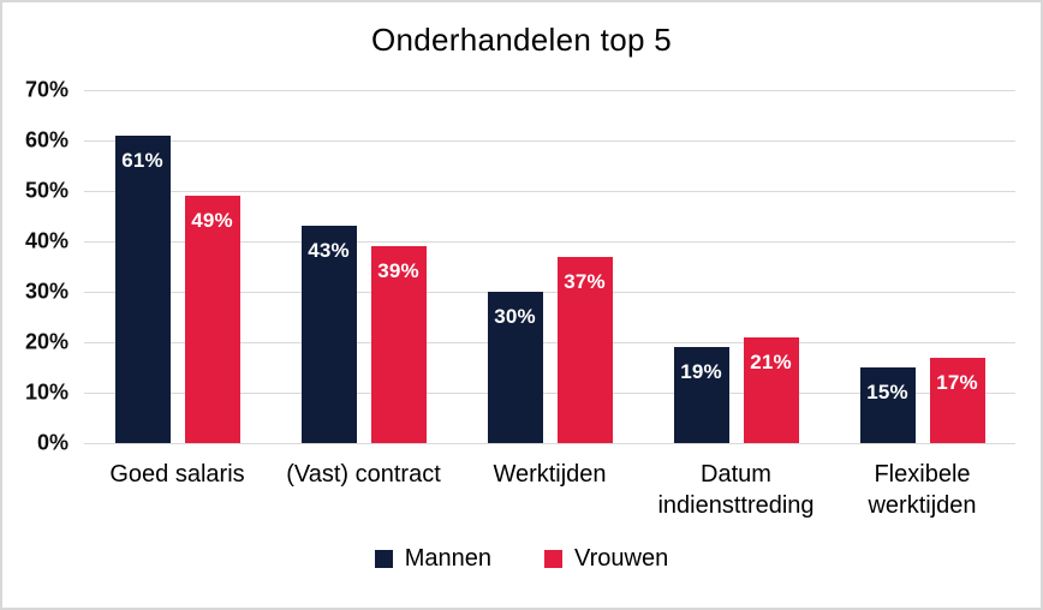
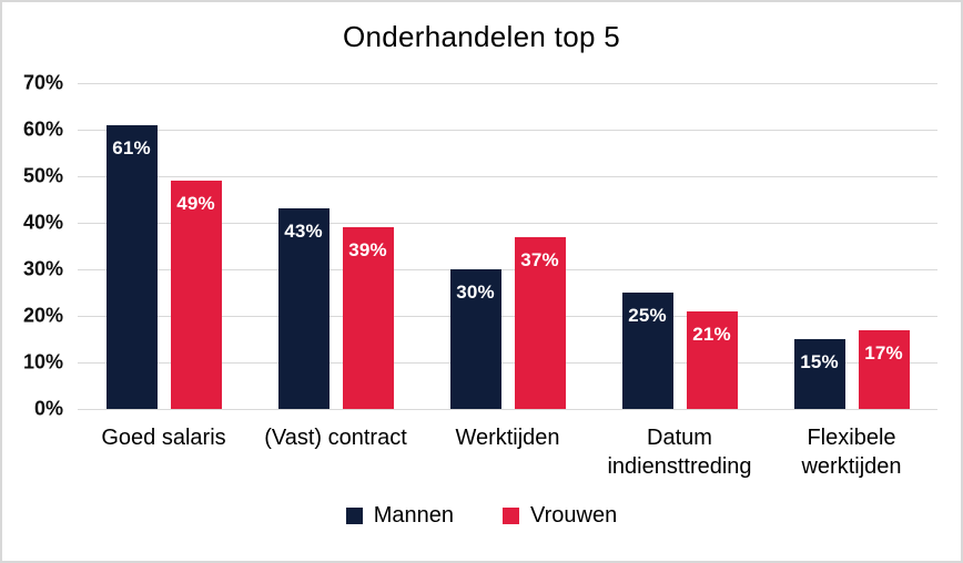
Mannen/Datum indiensttreding: 19% -> 25%
